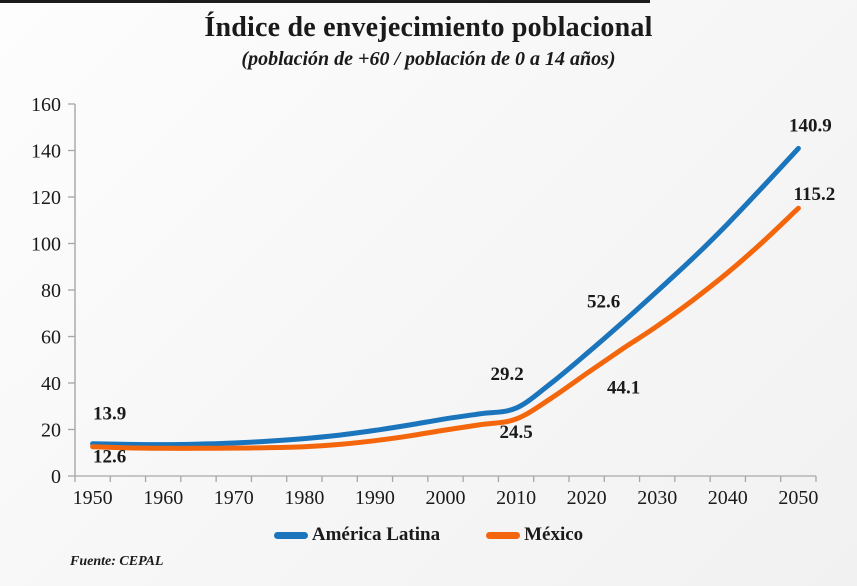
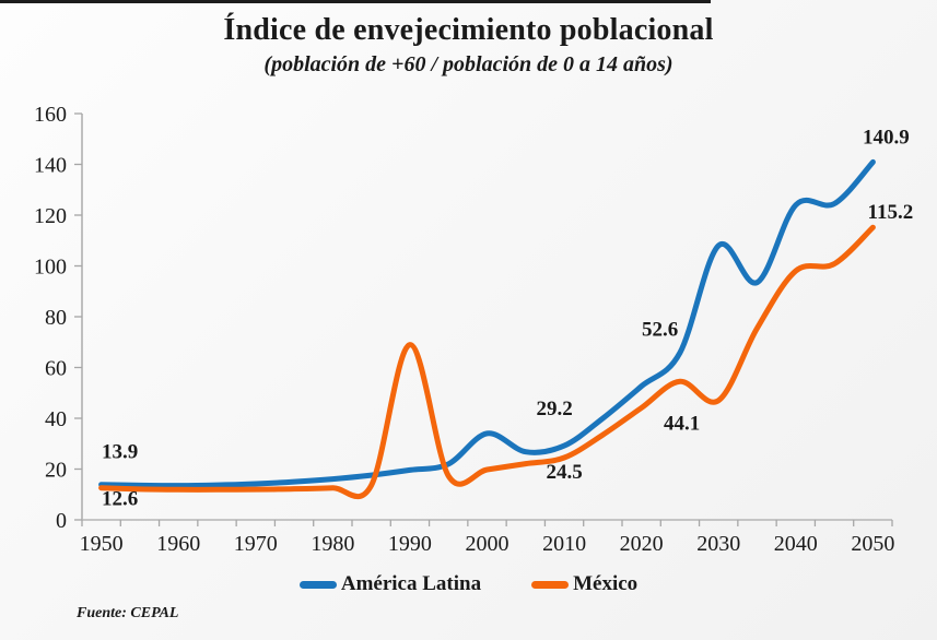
México/1990: 15 -> 69
América Latina/2000: 25 -> 34
América Latina/2030: 80 -> 108
México/2030: 64 -> 47
América Latina/2040: 108 -> 124
México/2040: 88 -> 98
